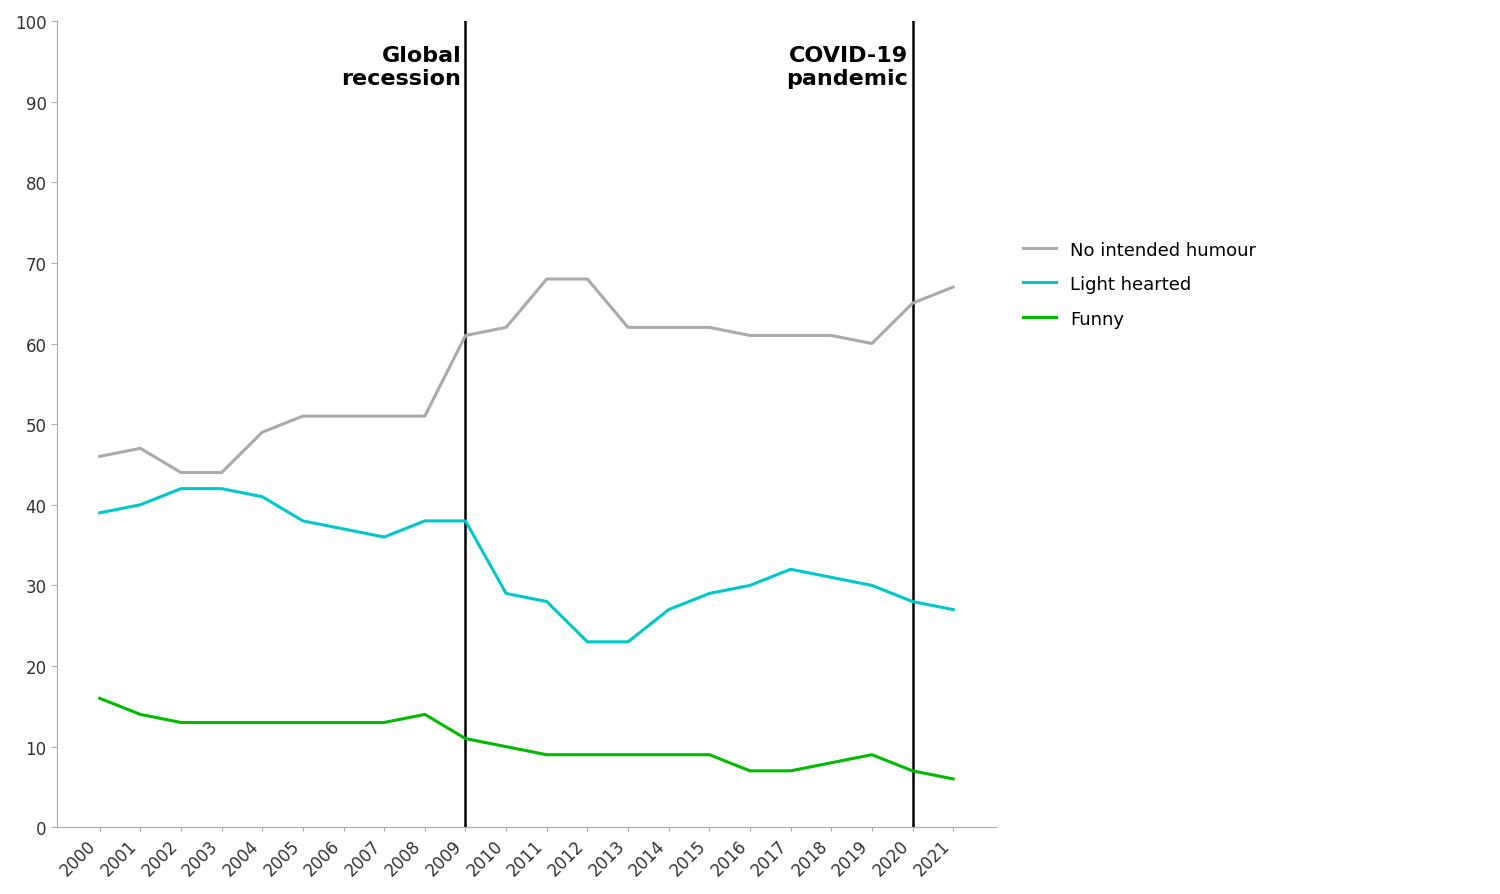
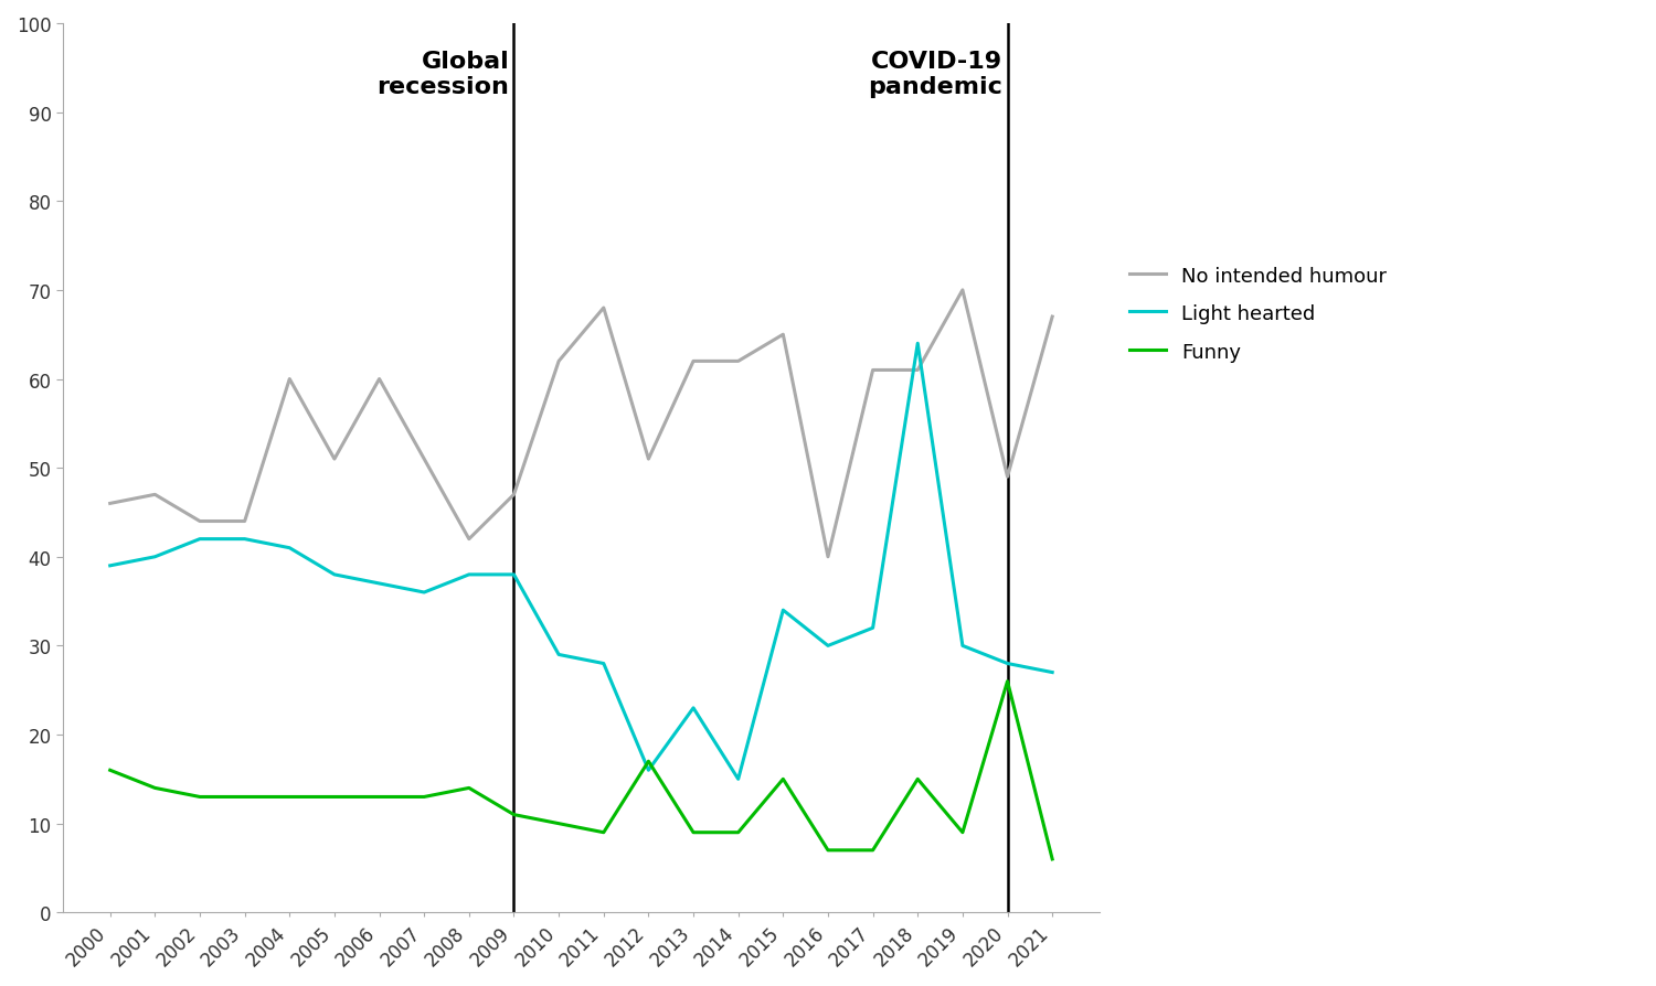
No intended humour/2004: 49 -> 60
No intended humour/2006: 51 -> 60
No intended humour/2008: 51 -> 42
No intended humour/2009: 61 -> 47
No intended humour/2012: 68 -> 51
Light hearted/2012: 23 -> 16
Funny/2012: 9 -> 17
Light hearted/2014: 27 -> 15
No intended humour/2015: 62 -> 65
Light hearted/2015: 29 -> 34
Funny/2015: 9 -> 15
No intended humour/2016: 61 -> 40
Light hearted/2018: 31 -> 64
Funny/2018: 8 -> 15
No intended humour/2019: 60 -> 70
No intended humour/2020: 65 -> 49
Funny/2020: 7 -> 26
